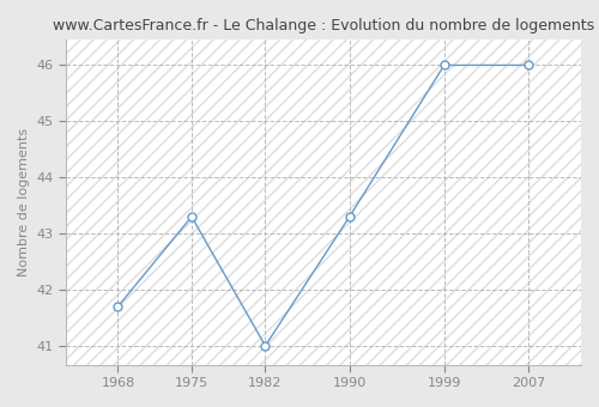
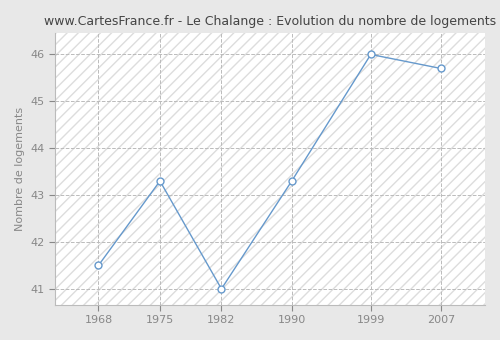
1968: 41.7 -> 41.5
2007: 46.0 -> 45.7
